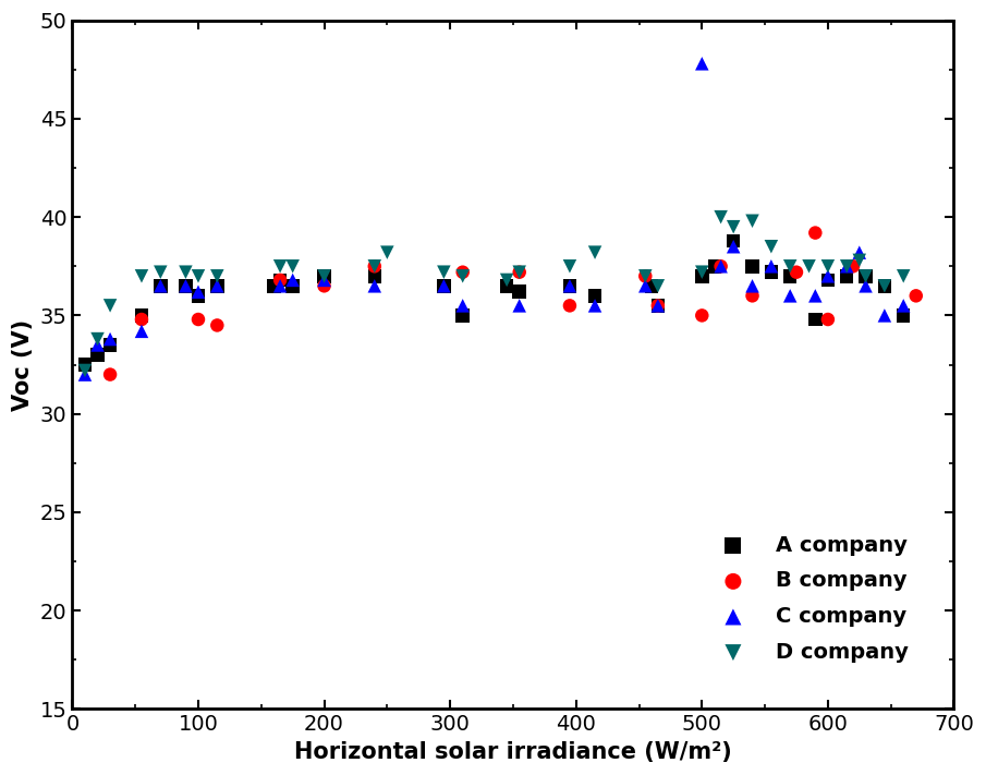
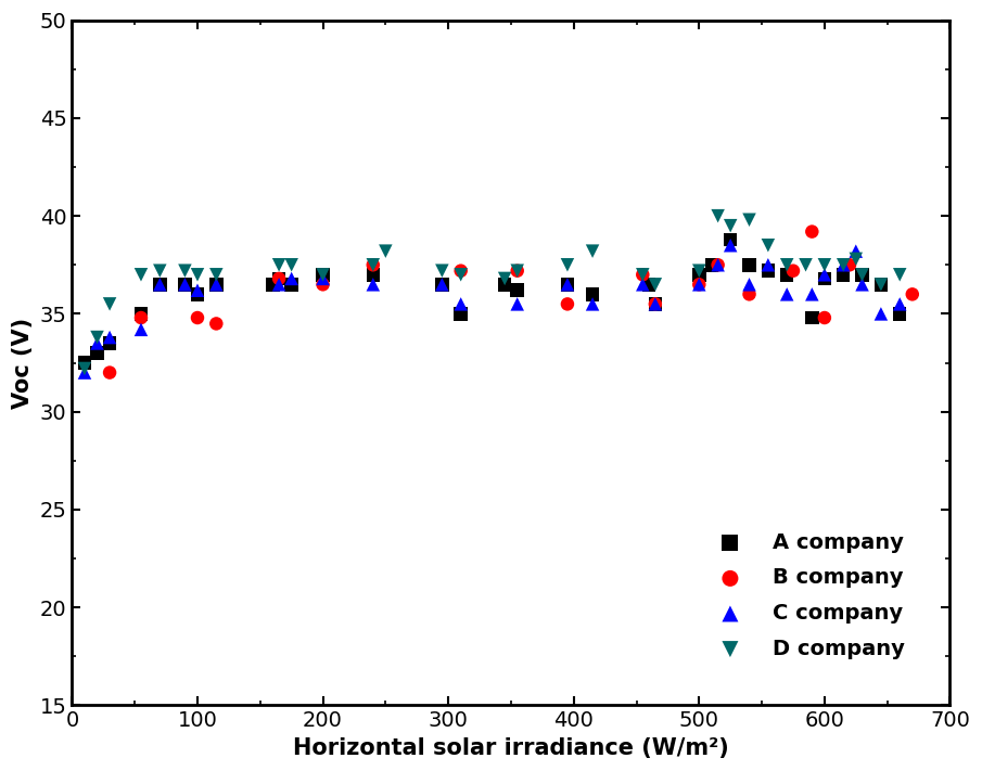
B company/500: 35.0 -> 36.5
C company/500: 47.8 -> 36.5
